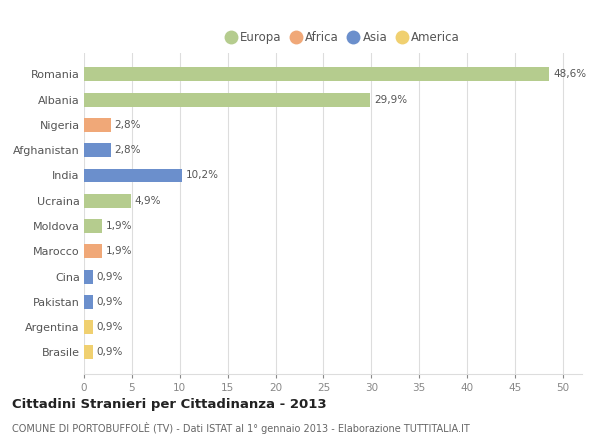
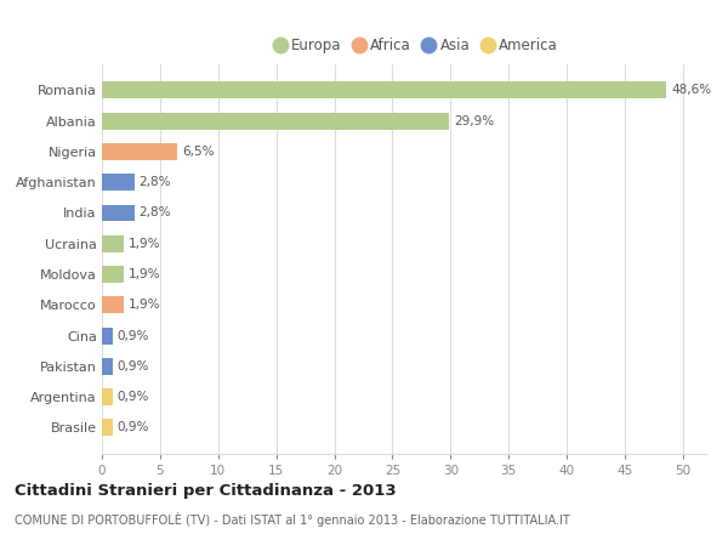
Nigeria: 2,8% -> 6,5%
India: 10,2% -> 2,8%
Ucraina: 4,9% -> 1,9%
